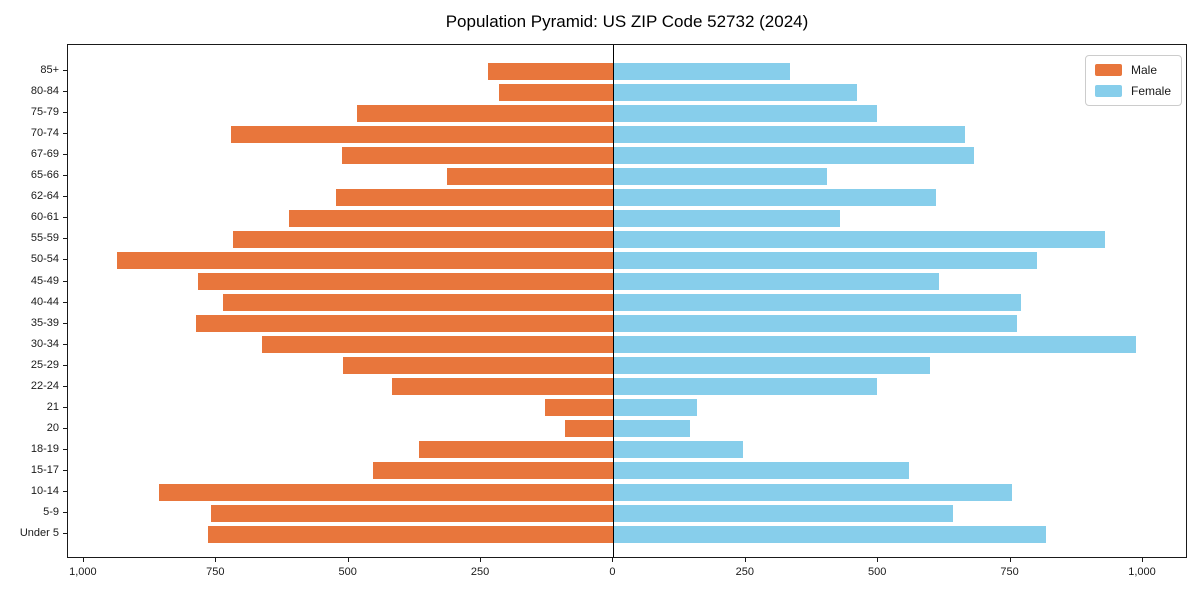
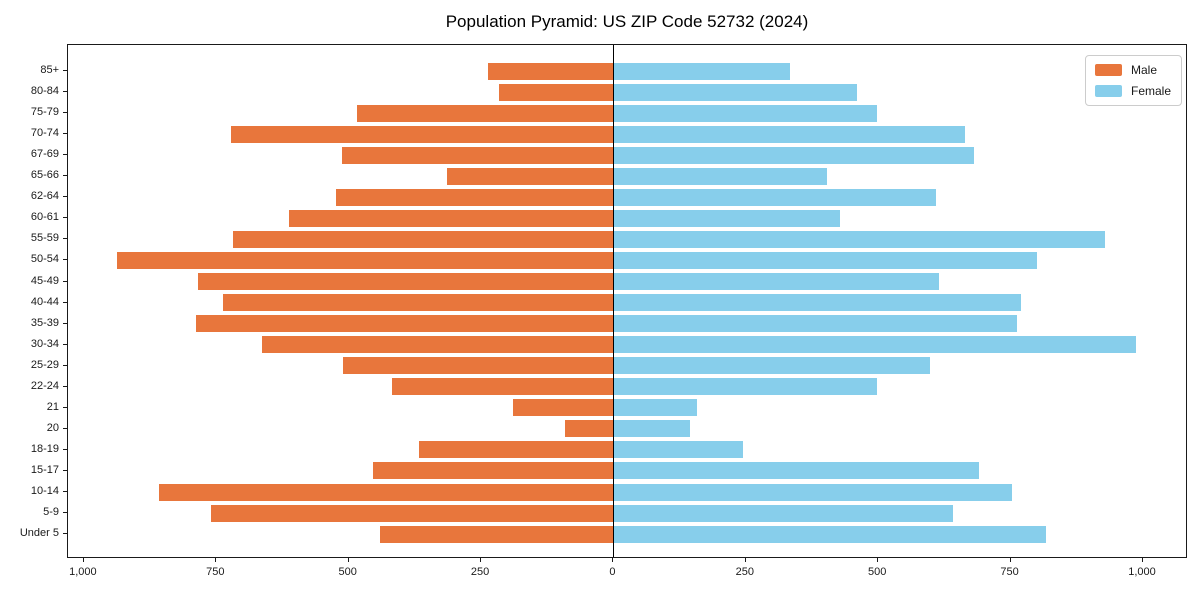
Male/21: 130 -> 190
Female/15-17: 560 -> 690
Male/Under 5: 770 -> 440
